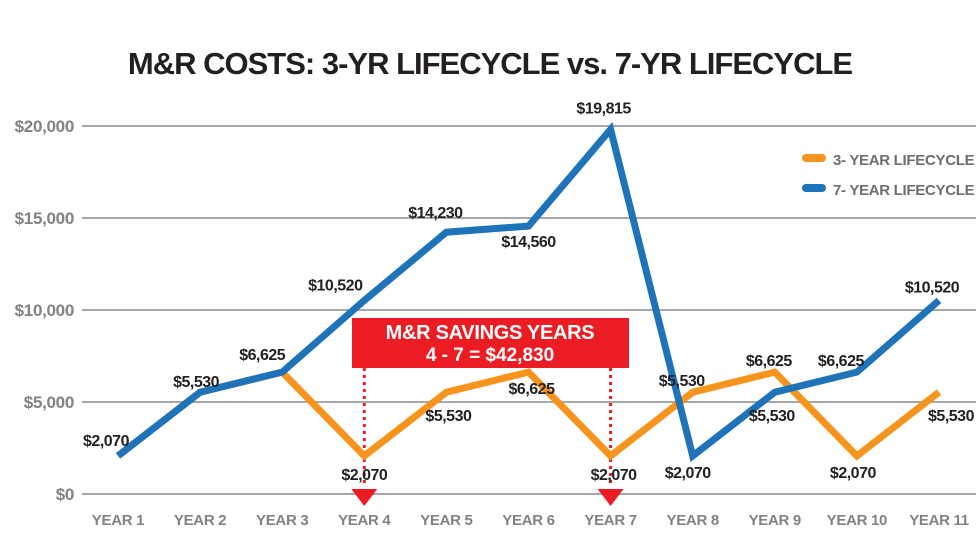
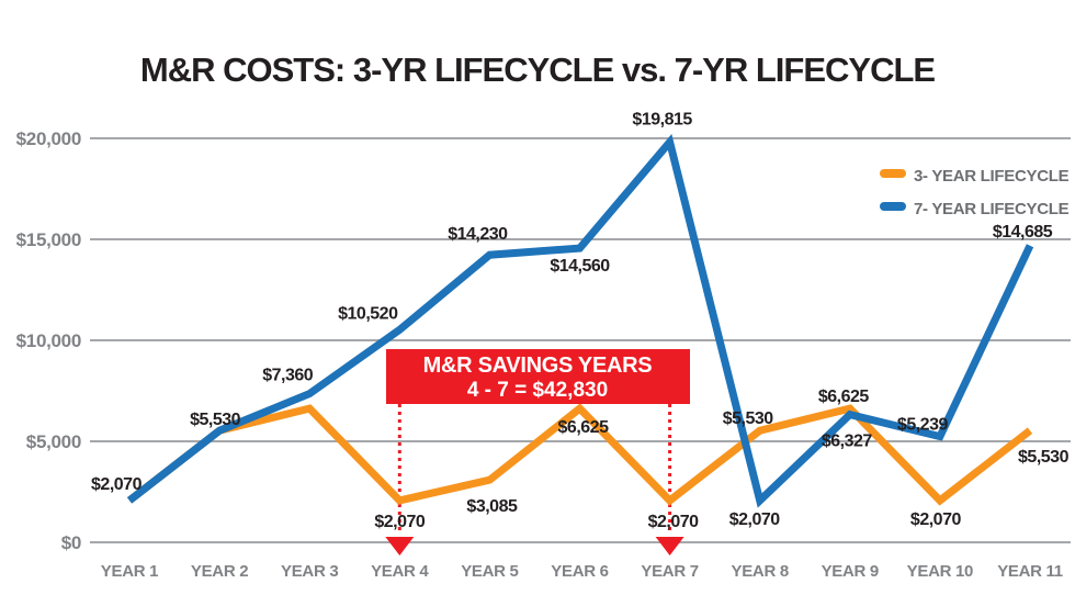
7- YEAR LIFECYCLE/YEAR 3: $6,625 -> $7,360
3- YEAR LIFECYCLE/YEAR 5: $5,530 -> $3,085
7- YEAR LIFECYCLE/YEAR 9: $5,530 -> $6,327
7- YEAR LIFECYCLE/YEAR 10: $6,625 -> $5,239
7- YEAR LIFECYCLE/YEAR 11: $10,520 -> $14,685
